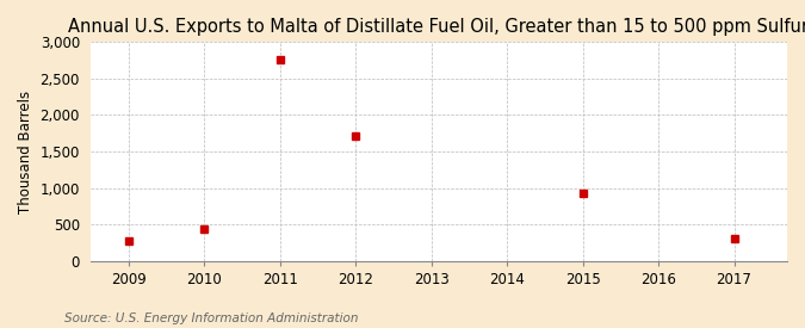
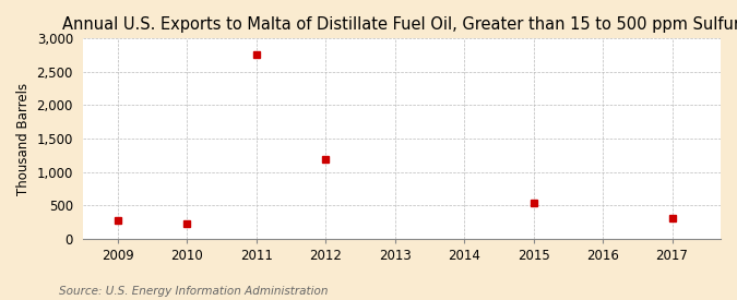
2010: 440 -> 220
2012: 1,720 -> 1,190
2015: 920 -> 530
